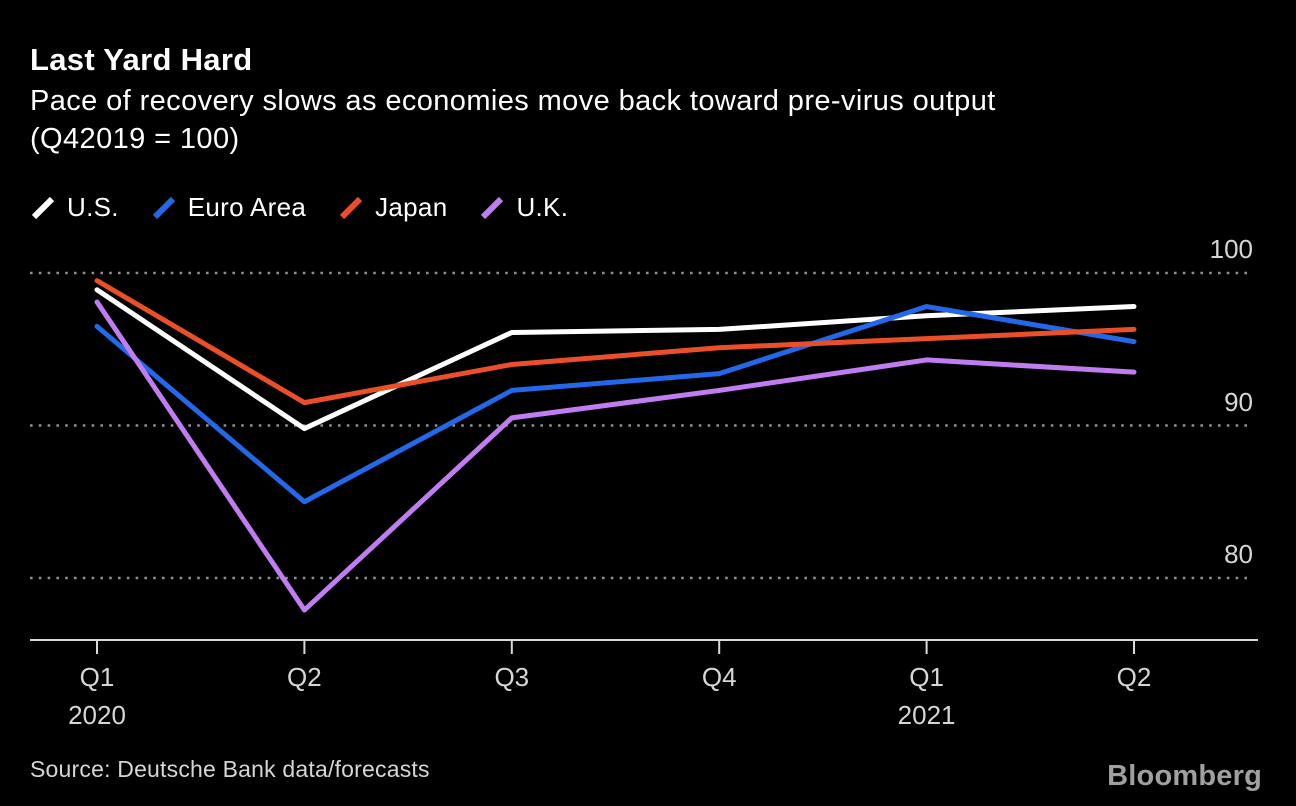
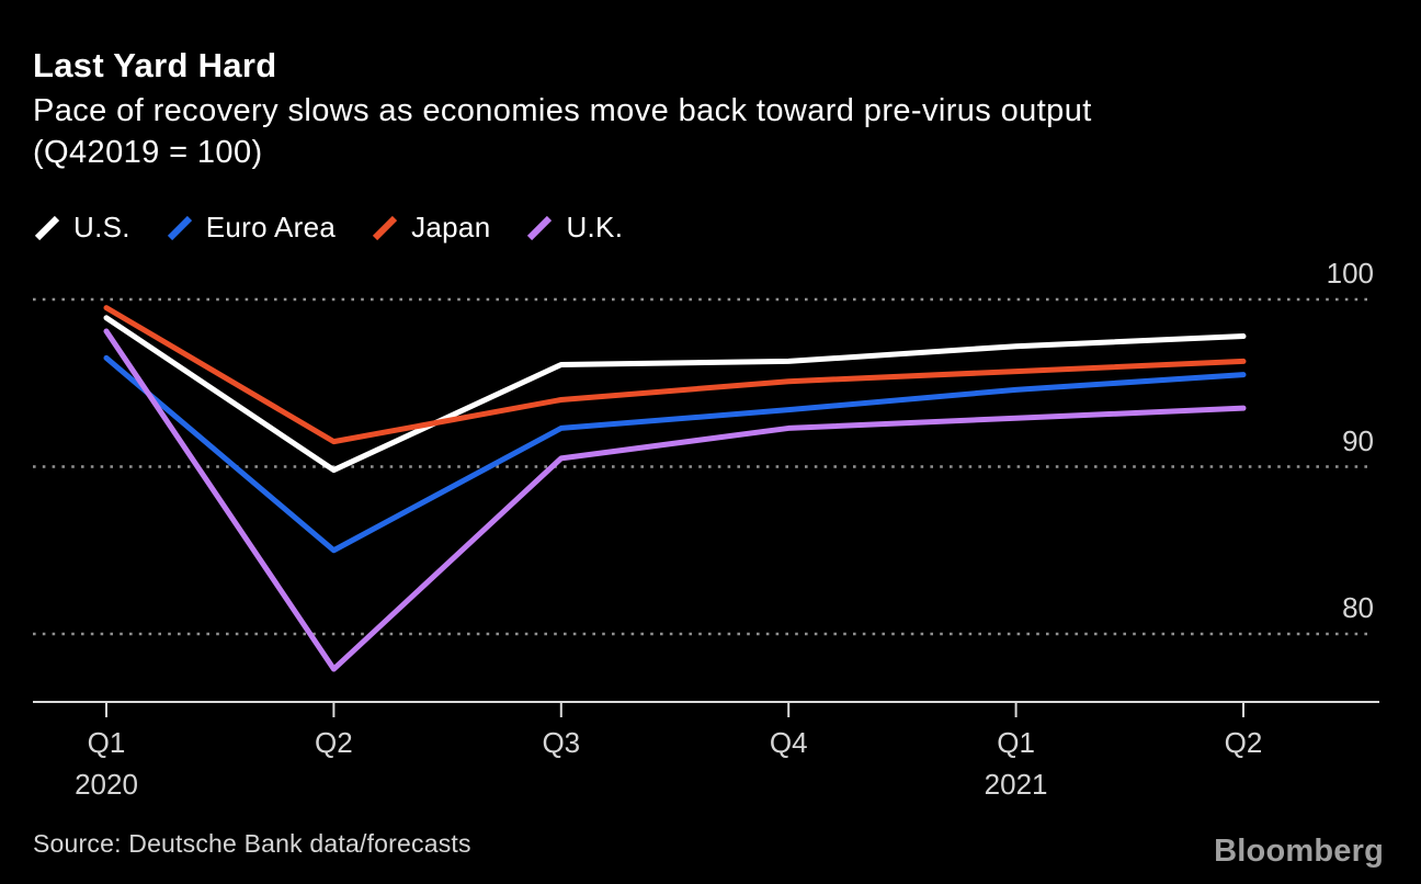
Euro Area/Q1 2021: 97.8 -> 94.6
U.K./Q1 2021: 94.3 -> 92.9
